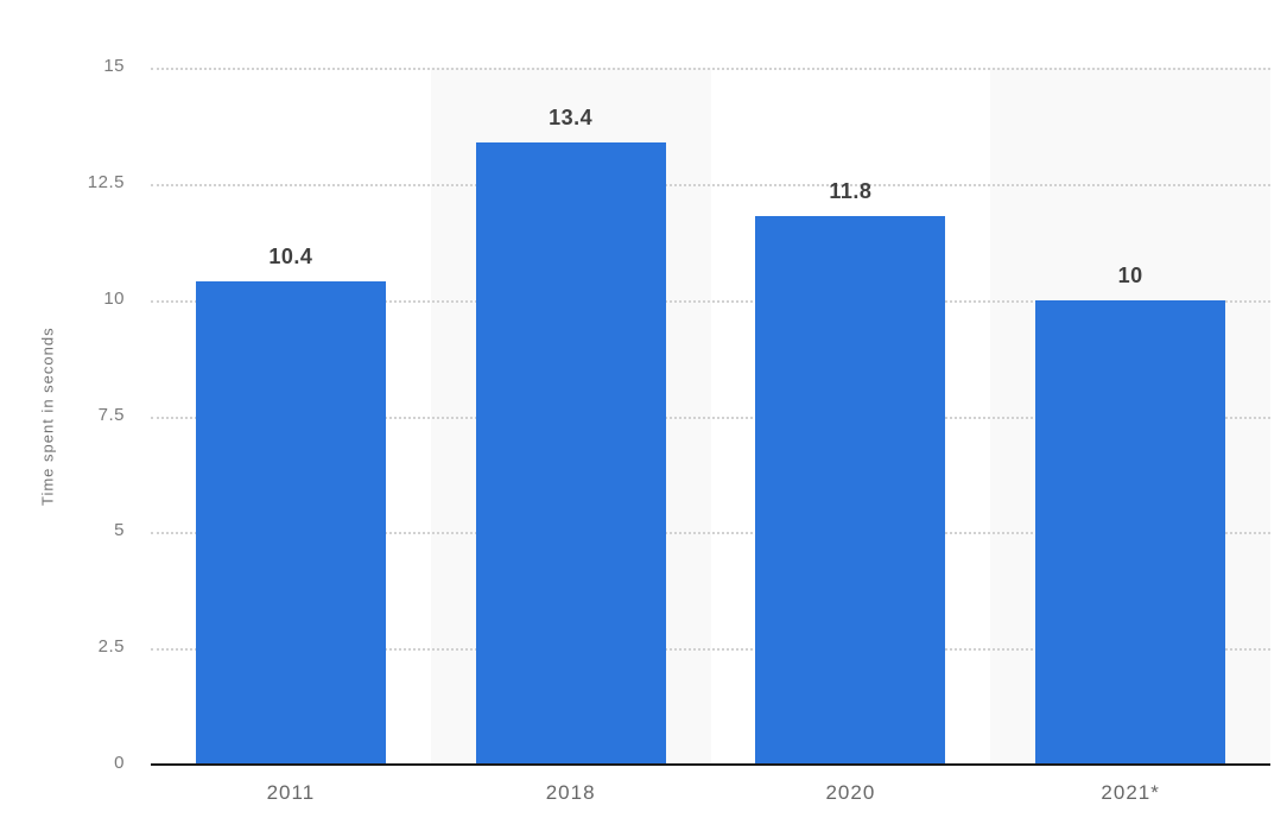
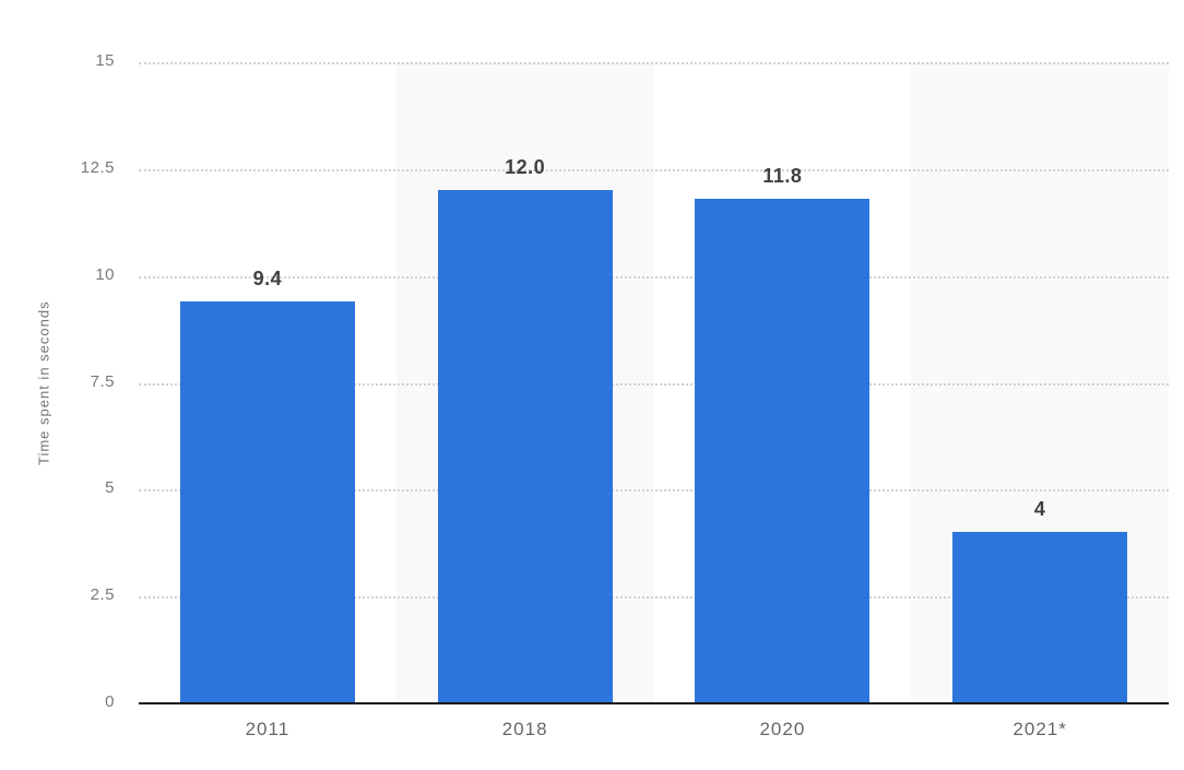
2011: 10.4 -> 9.4
2018: 13.4 -> 12.0
2021*: 10 -> 4
